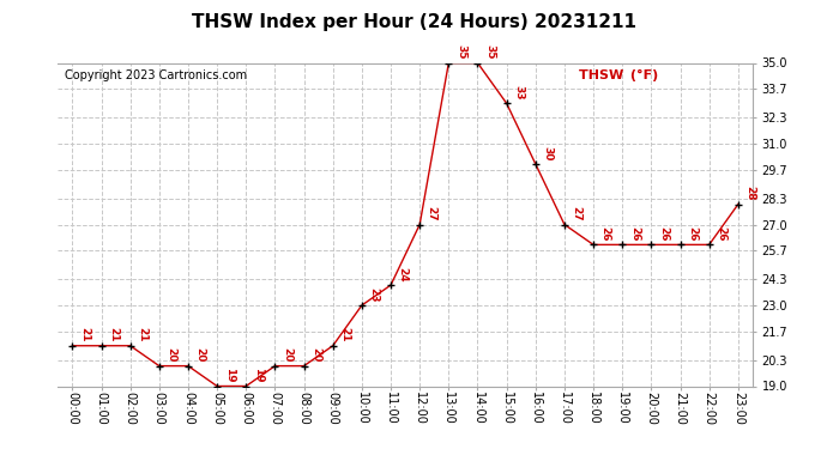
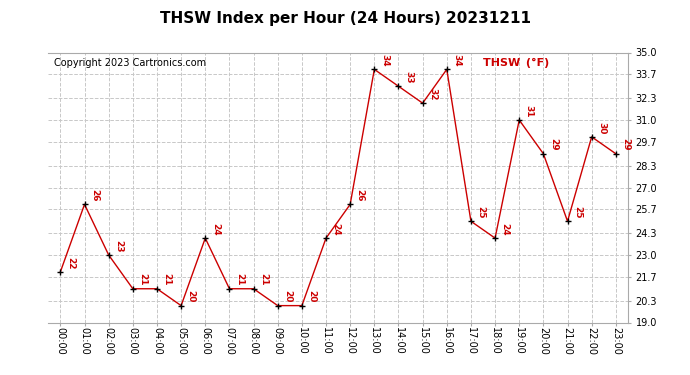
00:00: 21 -> 22
01:00: 21 -> 26
02:00: 21 -> 23
03:00: 20 -> 21
04:00: 20 -> 21
05:00: 19 -> 20
06:00: 19 -> 24
07:00: 20 -> 21
08:00: 20 -> 21
09:00: 21 -> 20
10:00: 23 -> 20
12:00: 27 -> 26
13:00: 35 -> 34
14:00: 35 -> 33
15:00: 33 -> 32
16:00: 30 -> 34
17:00: 27 -> 25
18:00: 26 -> 24
19:00: 26 -> 31
20:00: 26 -> 29
21:00: 26 -> 25
22:00: 26 -> 30
23:00: 28 -> 29
